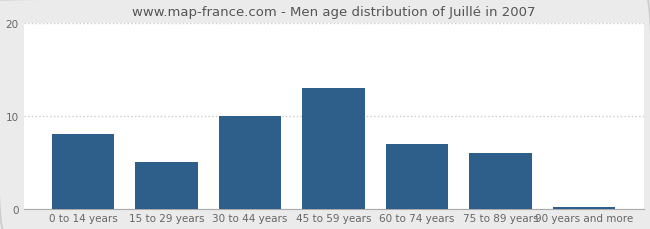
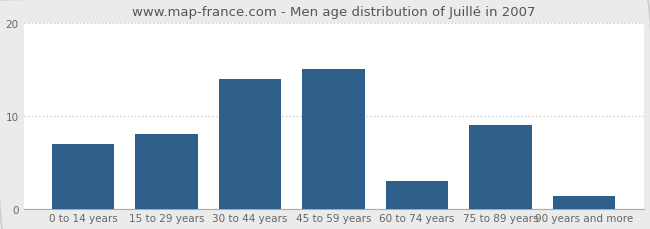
0 to 14 years: 8.0 -> 7.0
15 to 29 years: 5.0 -> 8.0
30 to 44 years: 10.0 -> 14.0
45 to 59 years: 13.0 -> 15.0
60 to 74 years: 7.0 -> 3.0
75 to 89 years: 6.0 -> 9.0
90 years and more: 0.2 -> 1.4
